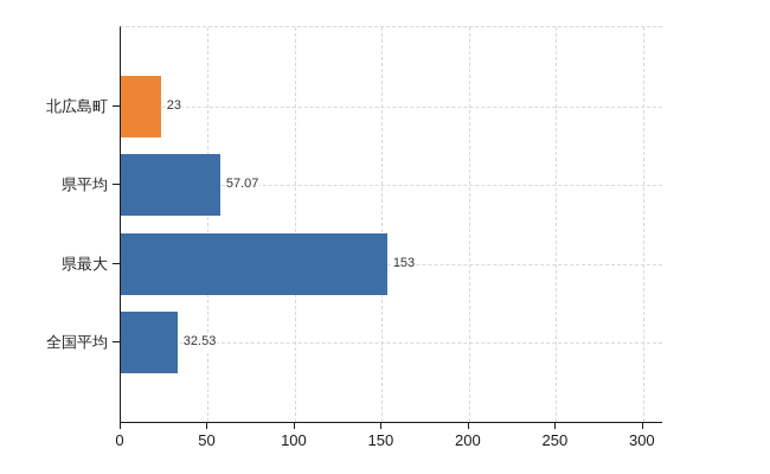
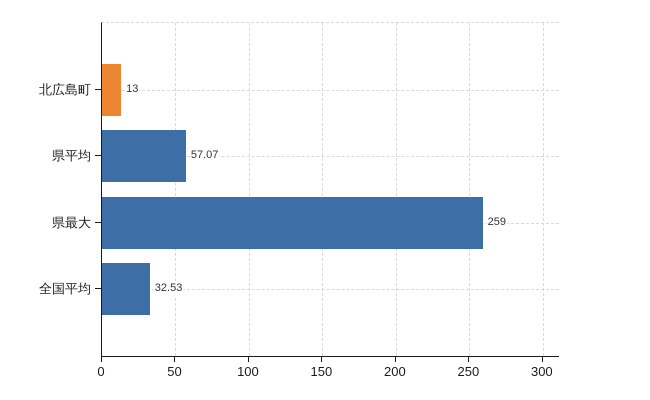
北広島町: 23 -> 13
県最大: 153 -> 259
